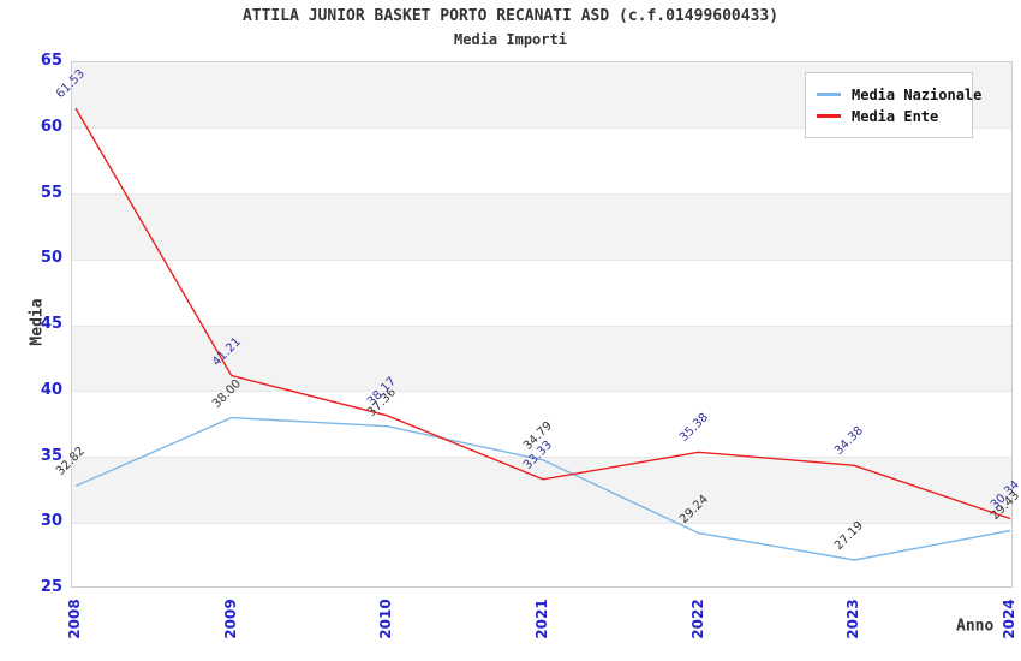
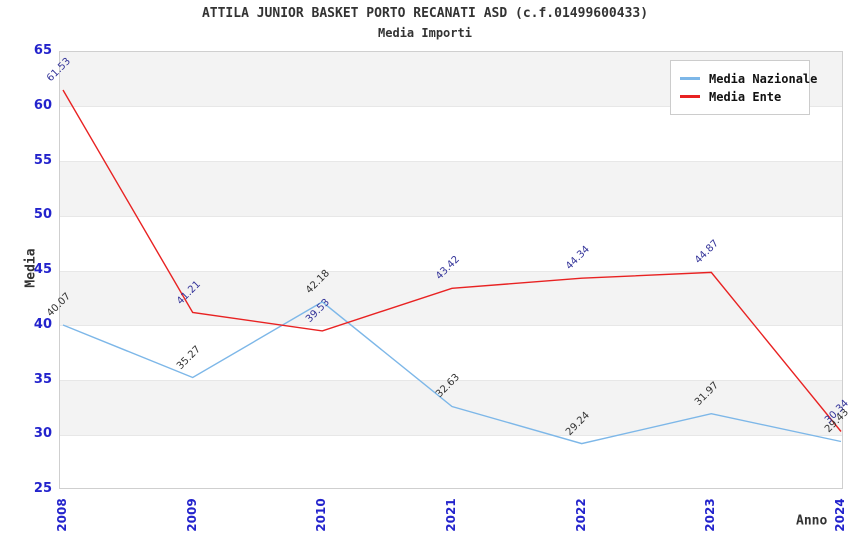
Media Nazionale/2008: 32.82 -> 40.07
Media Nazionale/2009: 38.00 -> 35.27
Media Nazionale/2010: 37.36 -> 42.18
Media Ente/2010: 38.17 -> 39.53
Media Nazionale/2021: 34.79 -> 32.63
Media Ente/2021: 33.33 -> 43.42
Media Ente/2022: 35.38 -> 44.34
Media Nazionale/2023: 27.19 -> 31.97
Media Ente/2023: 34.38 -> 44.87
